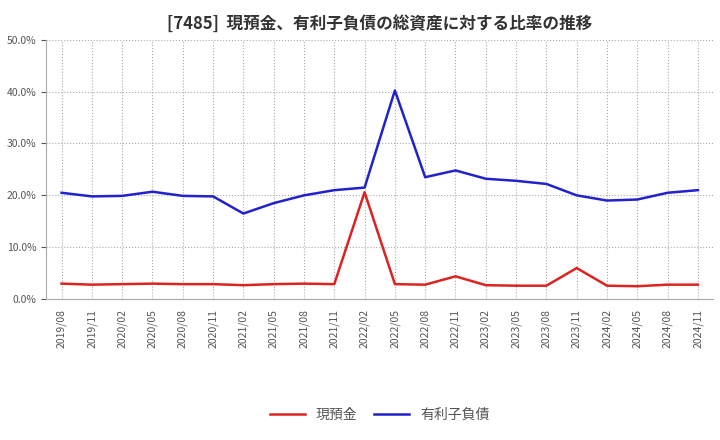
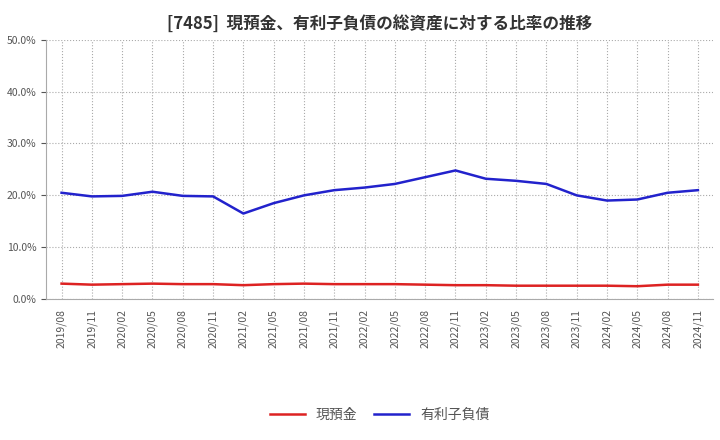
現預金/2022/02: 20.6% -> 2.9%
有利子負債/2022/05: 40.2% -> 22.2%
現預金/2022/11: 4.4% -> 2.7%
現預金/2023/11: 6.0% -> 2.6%
